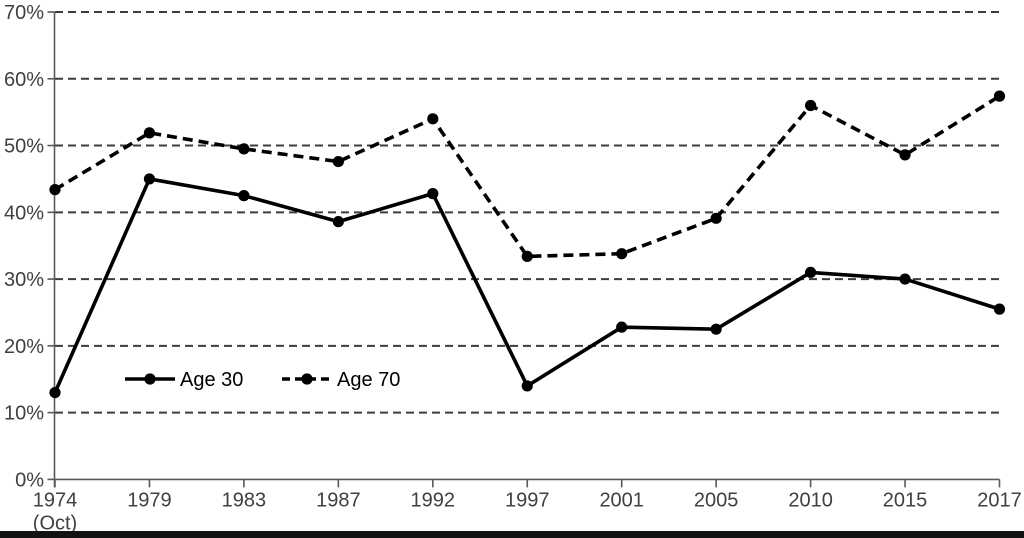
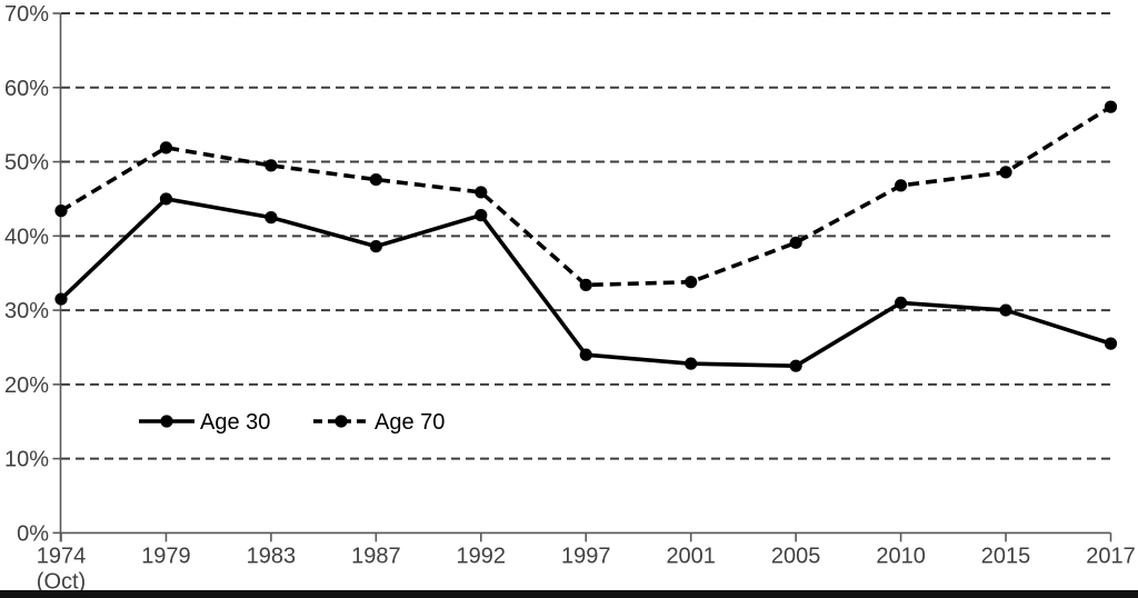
Age 30/1974: 13% -> 32%
Age 70/1992: 54% -> 46%
Age 30/1997: 14% -> 24%
Age 70/2010: 56% -> 47%
